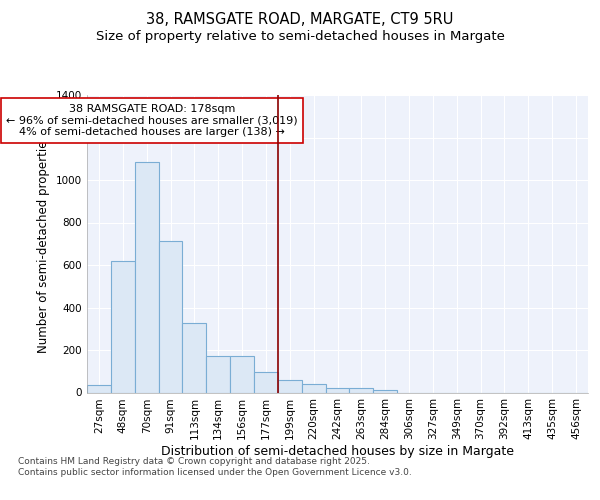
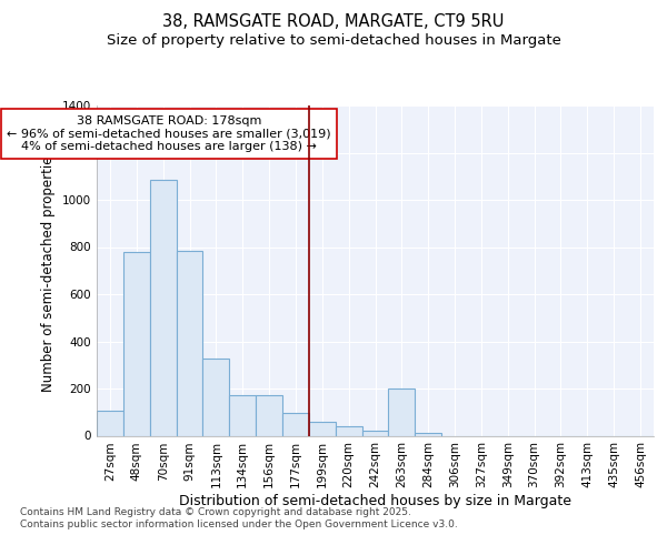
27sqm: 35 -> 105
48sqm: 620 -> 780
91sqm: 715 -> 785
263sqm: 20 -> 200
